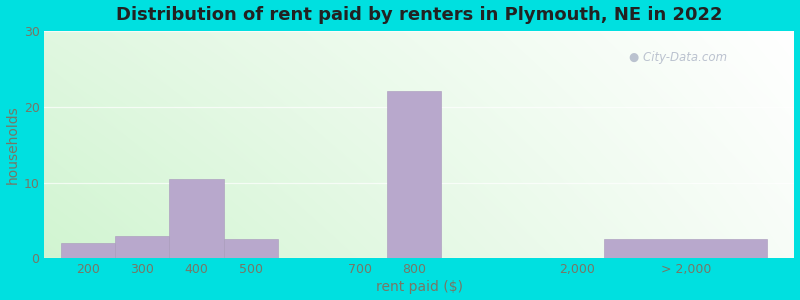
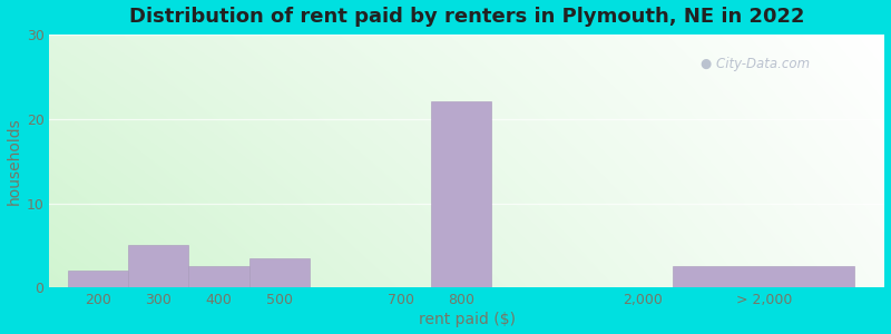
300: 3.0 -> 5.0
400: 10.4 -> 2.5
500: 2.6 -> 3.5
